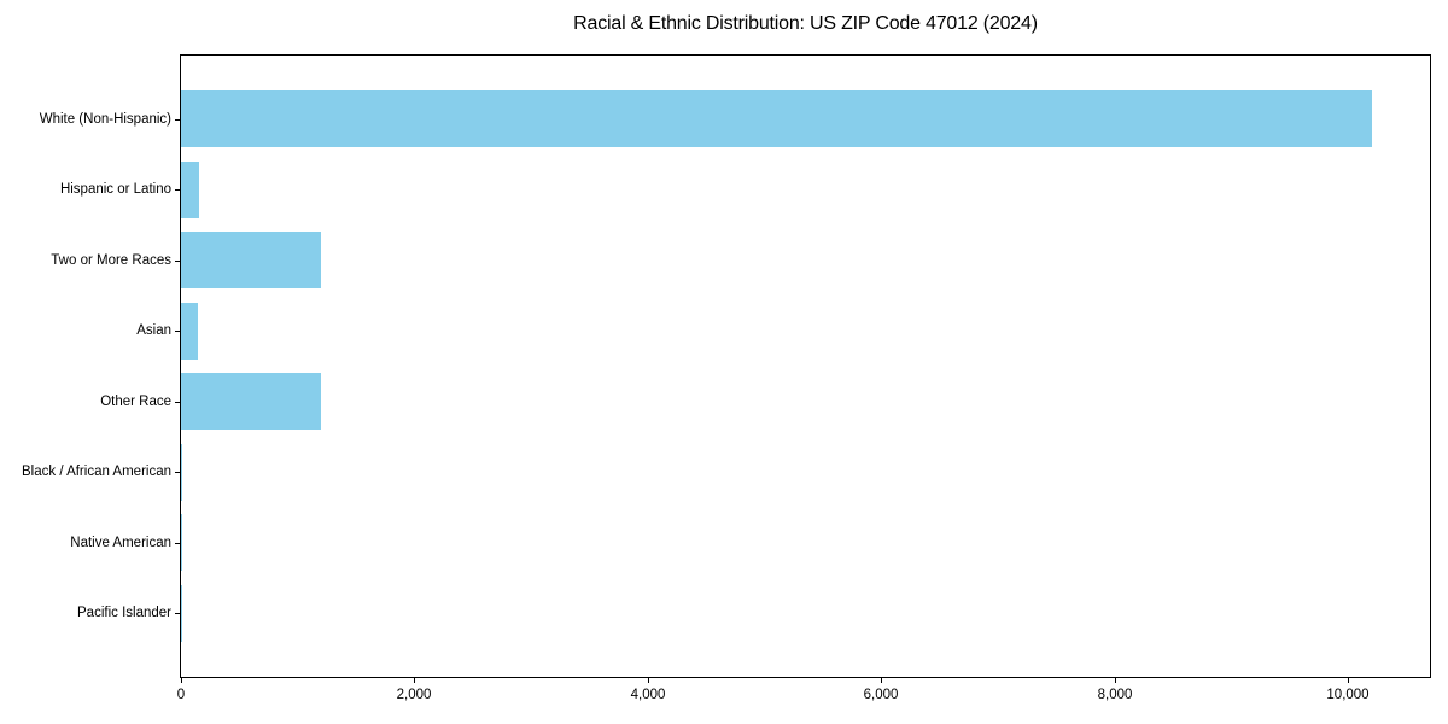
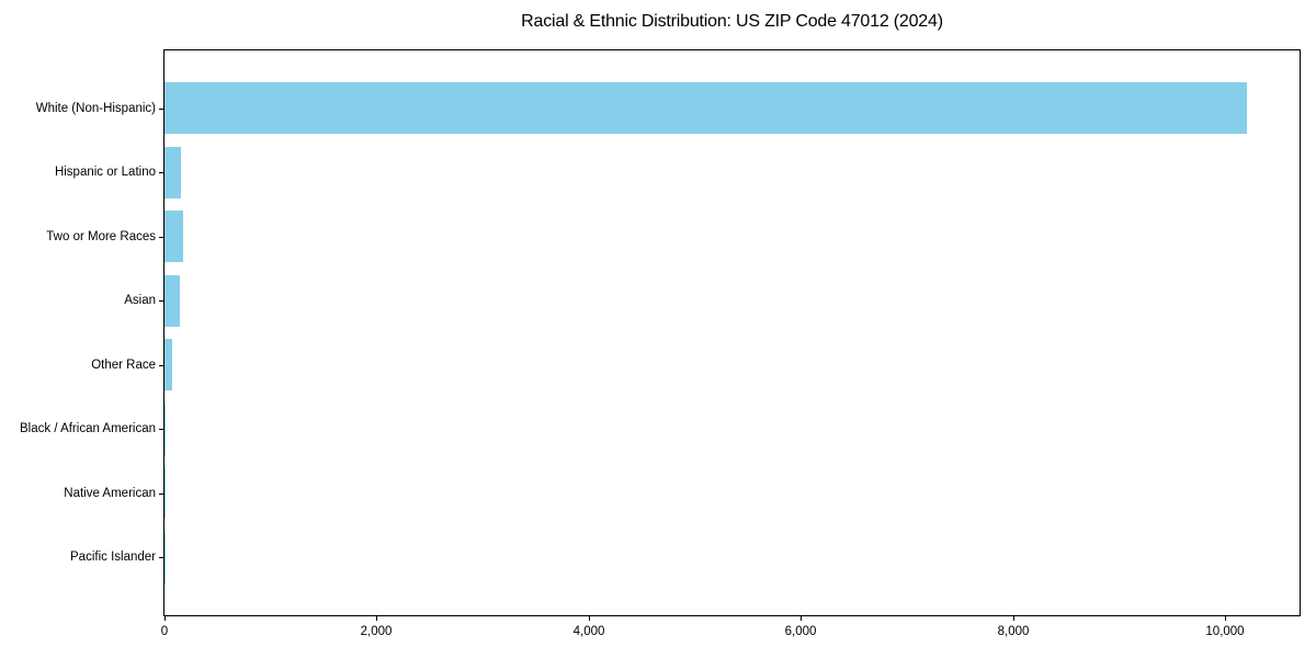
Two or More Races: 1200 -> 200
Other Race: 1200 -> 100
